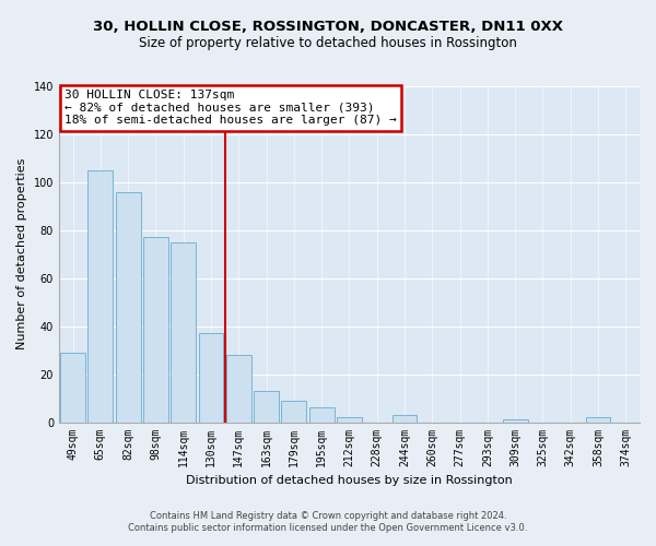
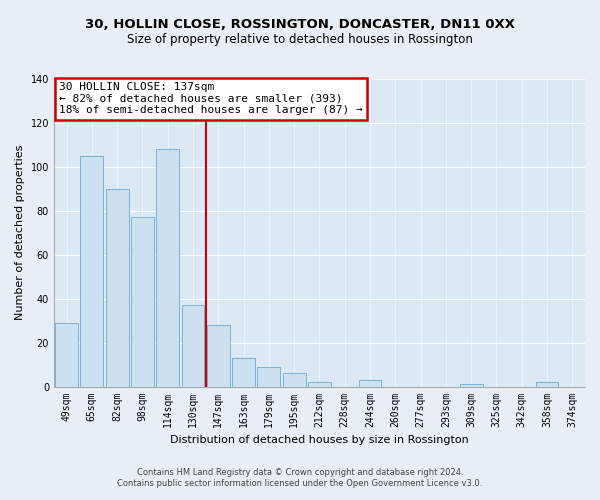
82sqm: 96 -> 90
114sqm: 75 -> 108
